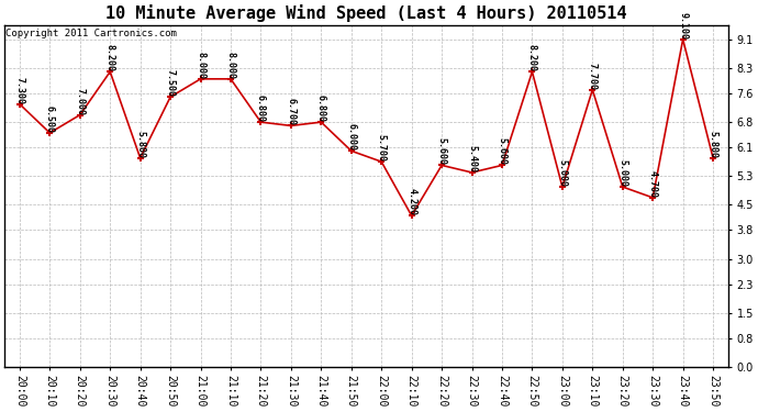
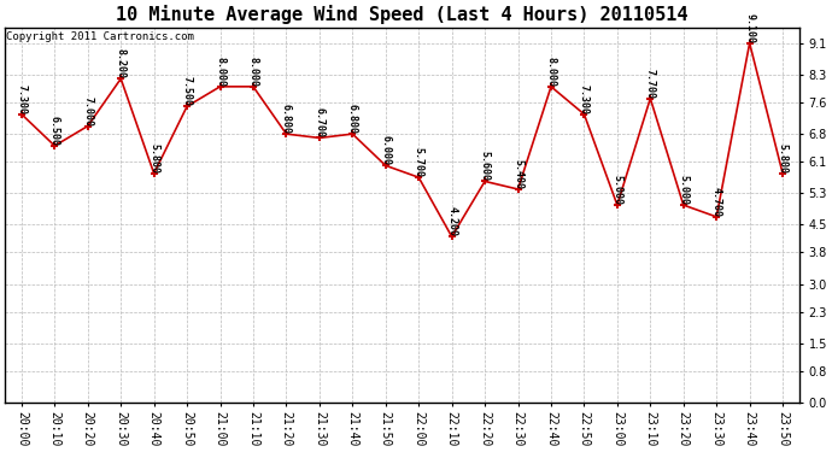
22:40: 5.600 -> 8.000
22:50: 8.200 -> 7.300
